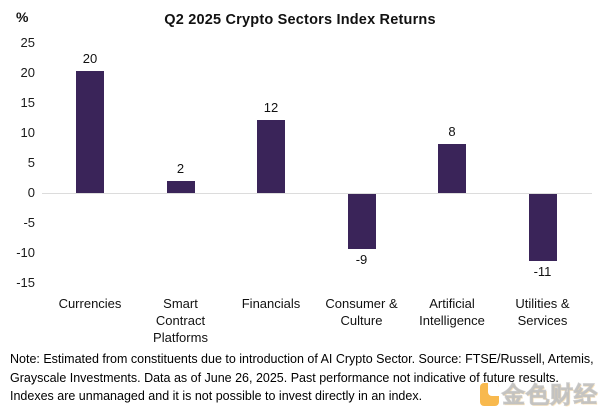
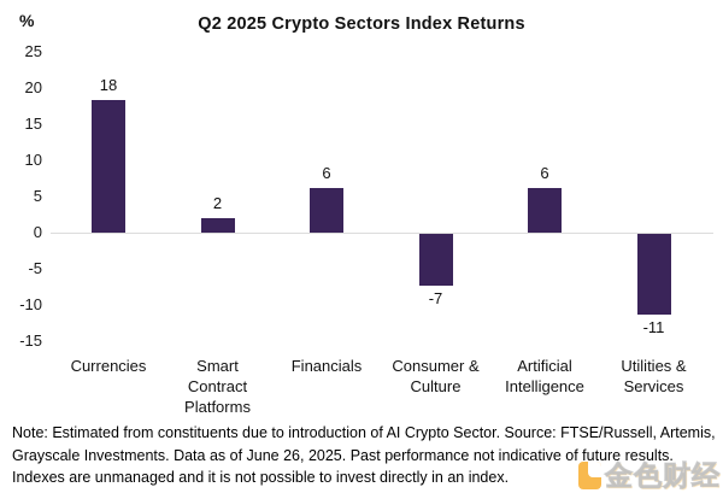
Currencies: 20 -> 18
Financials: 12 -> 6
Consumer & Culture: -9 -> -7
Artificial Intelligence: 8 -> 6
